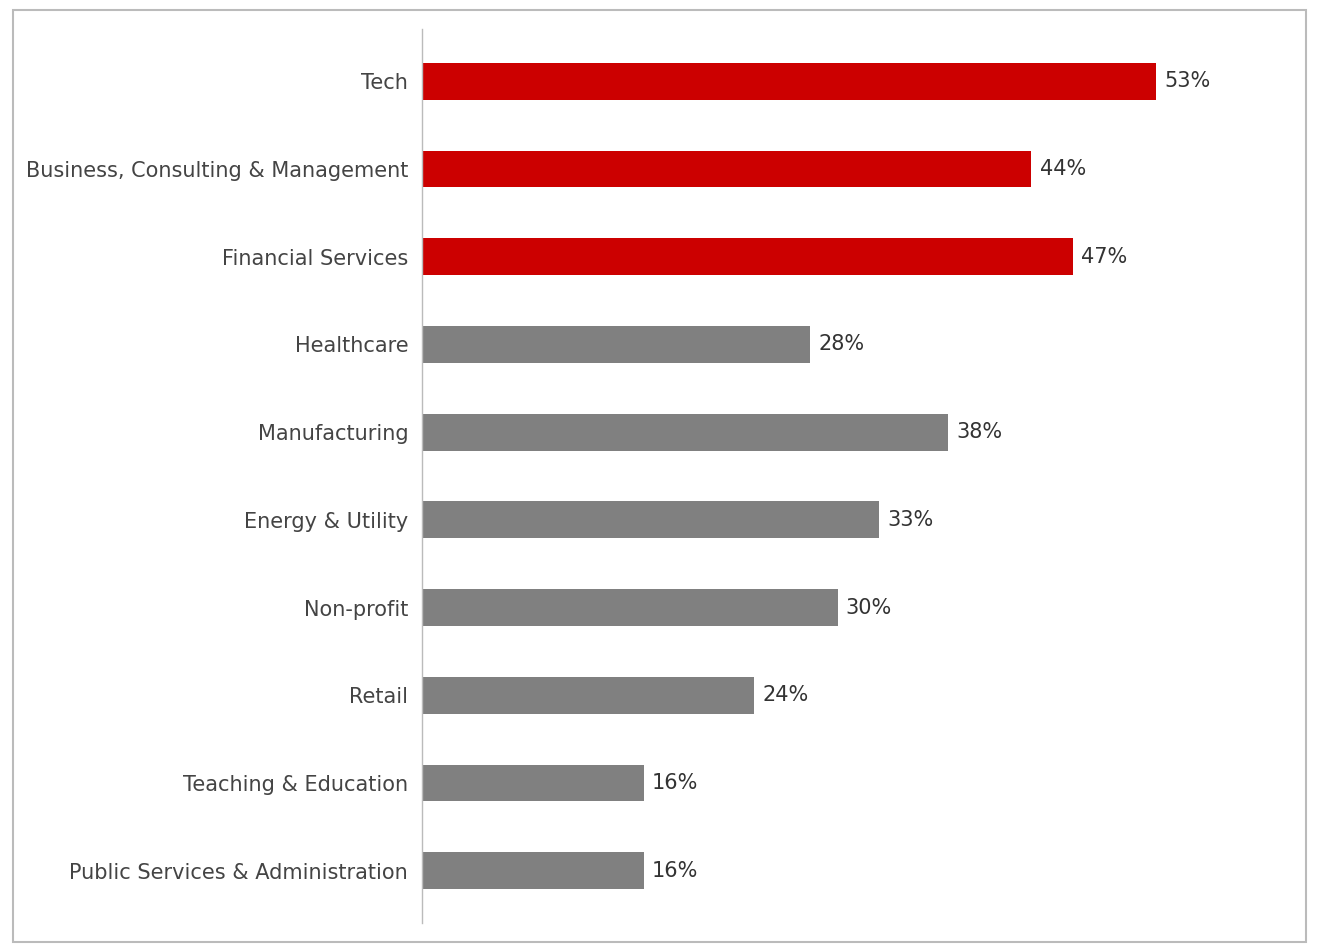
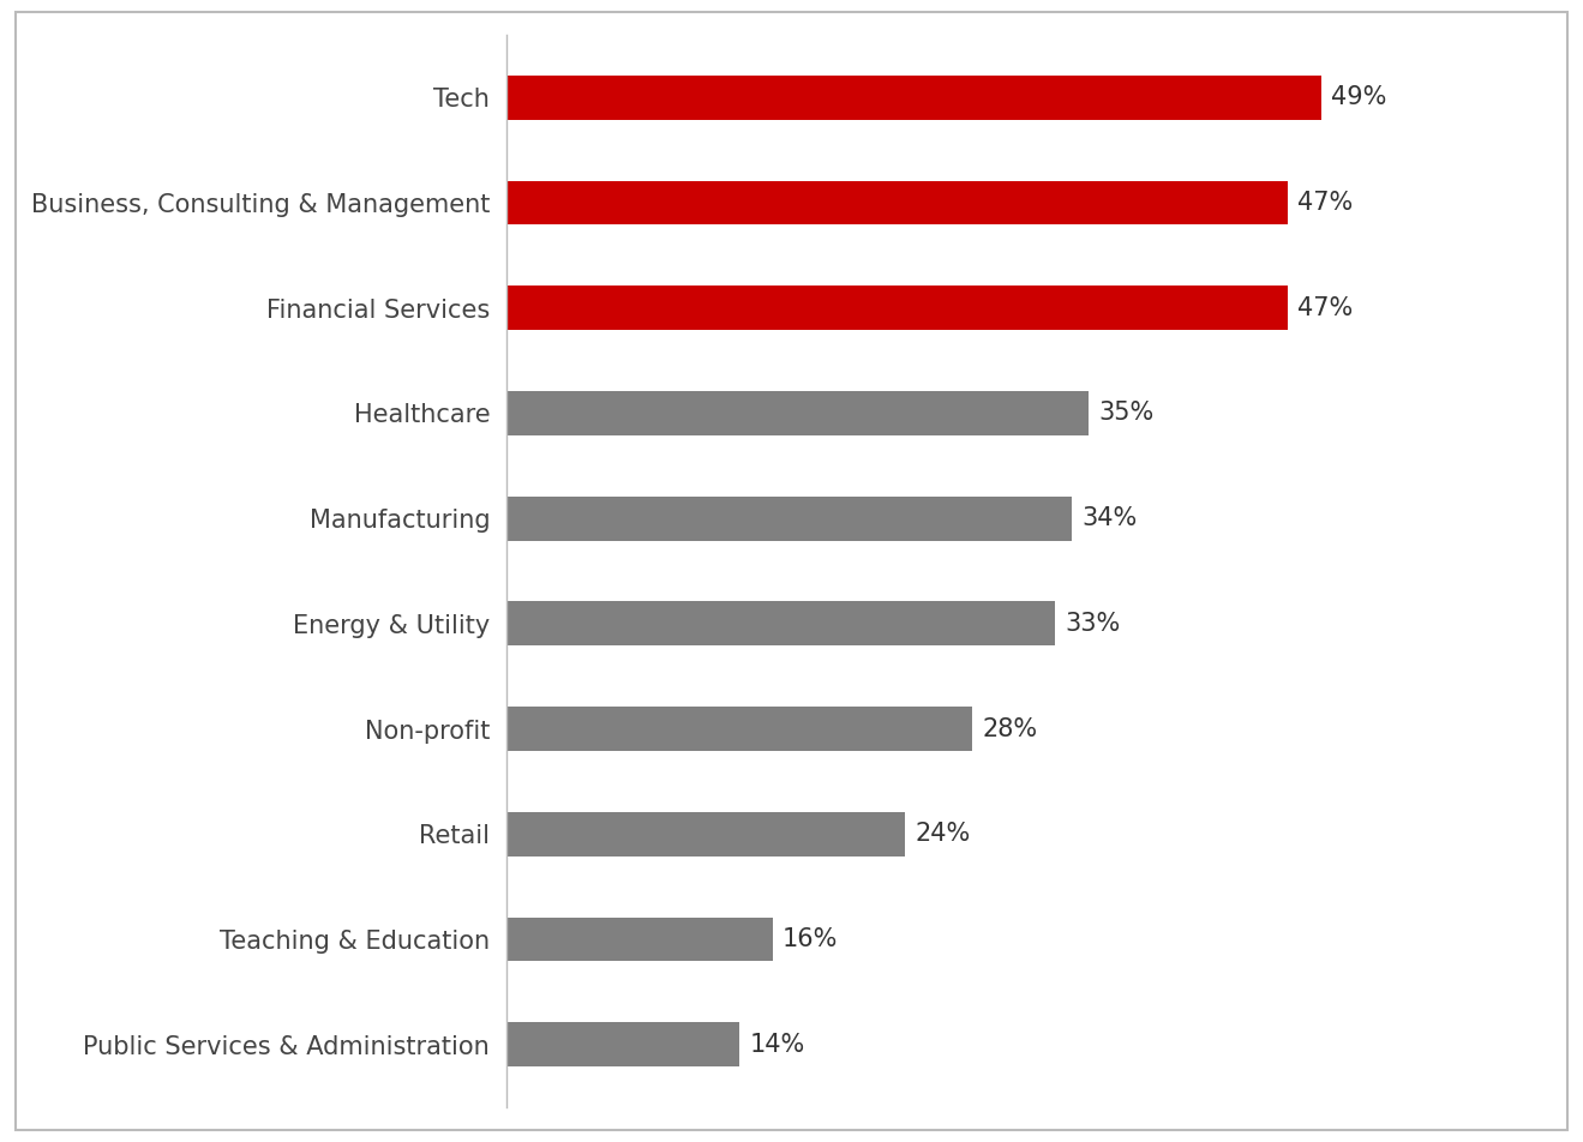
Tech: 53% -> 49%
Business, Consulting & Management: 44% -> 47%
Healthcare: 28% -> 35%
Manufacturing: 38% -> 34%
Non-profit: 30% -> 28%
Public Services & Administration: 16% -> 14%
